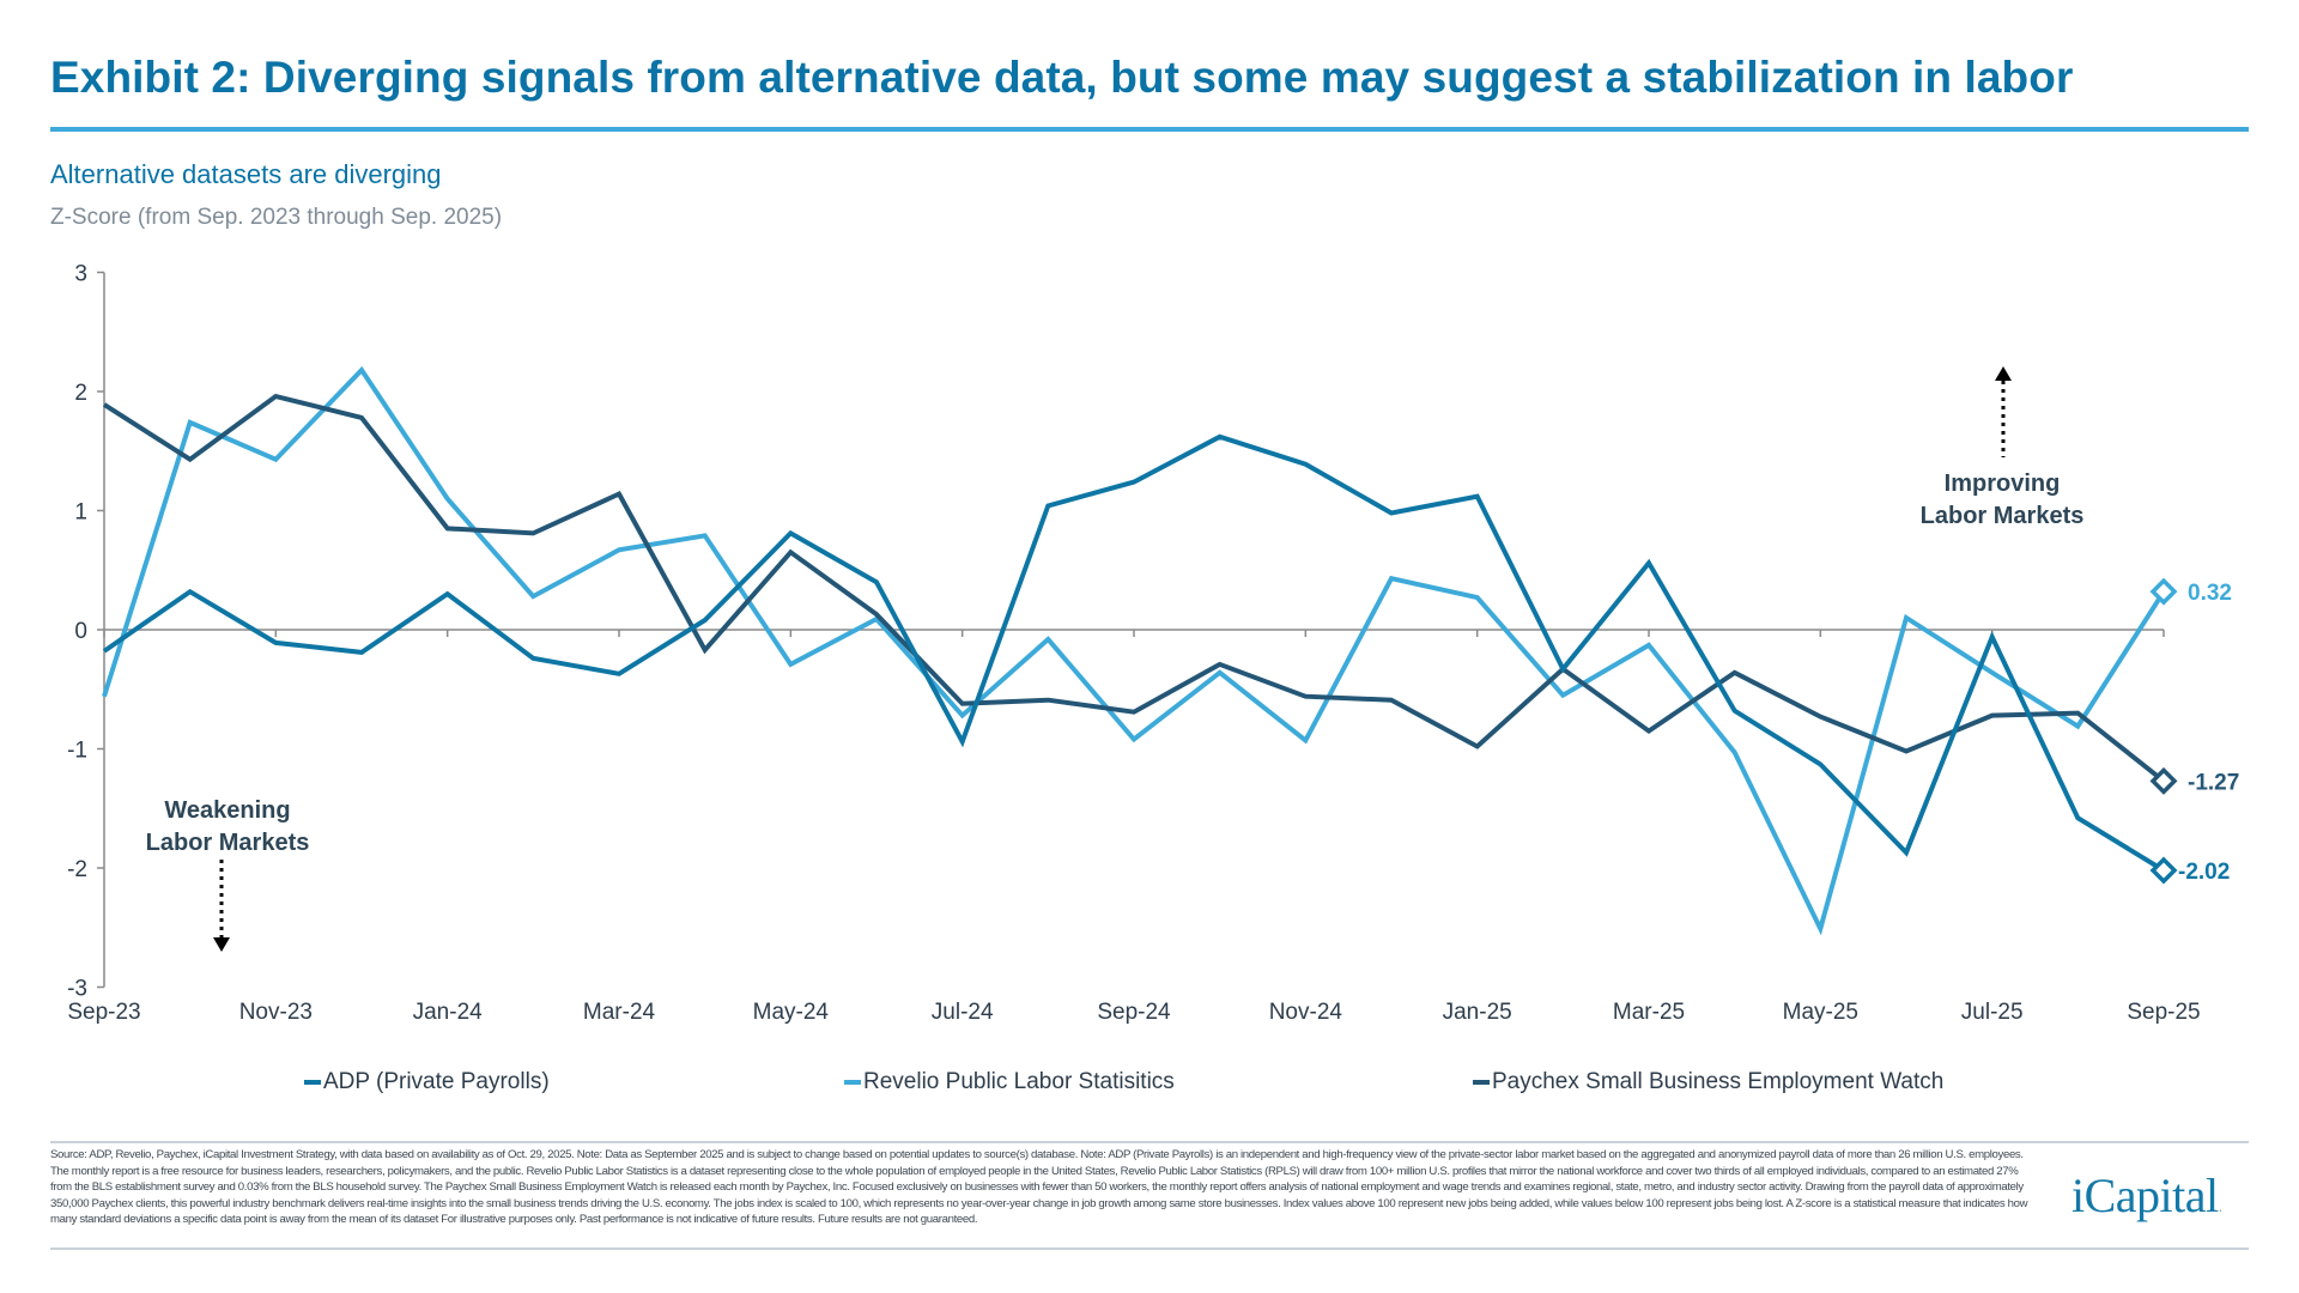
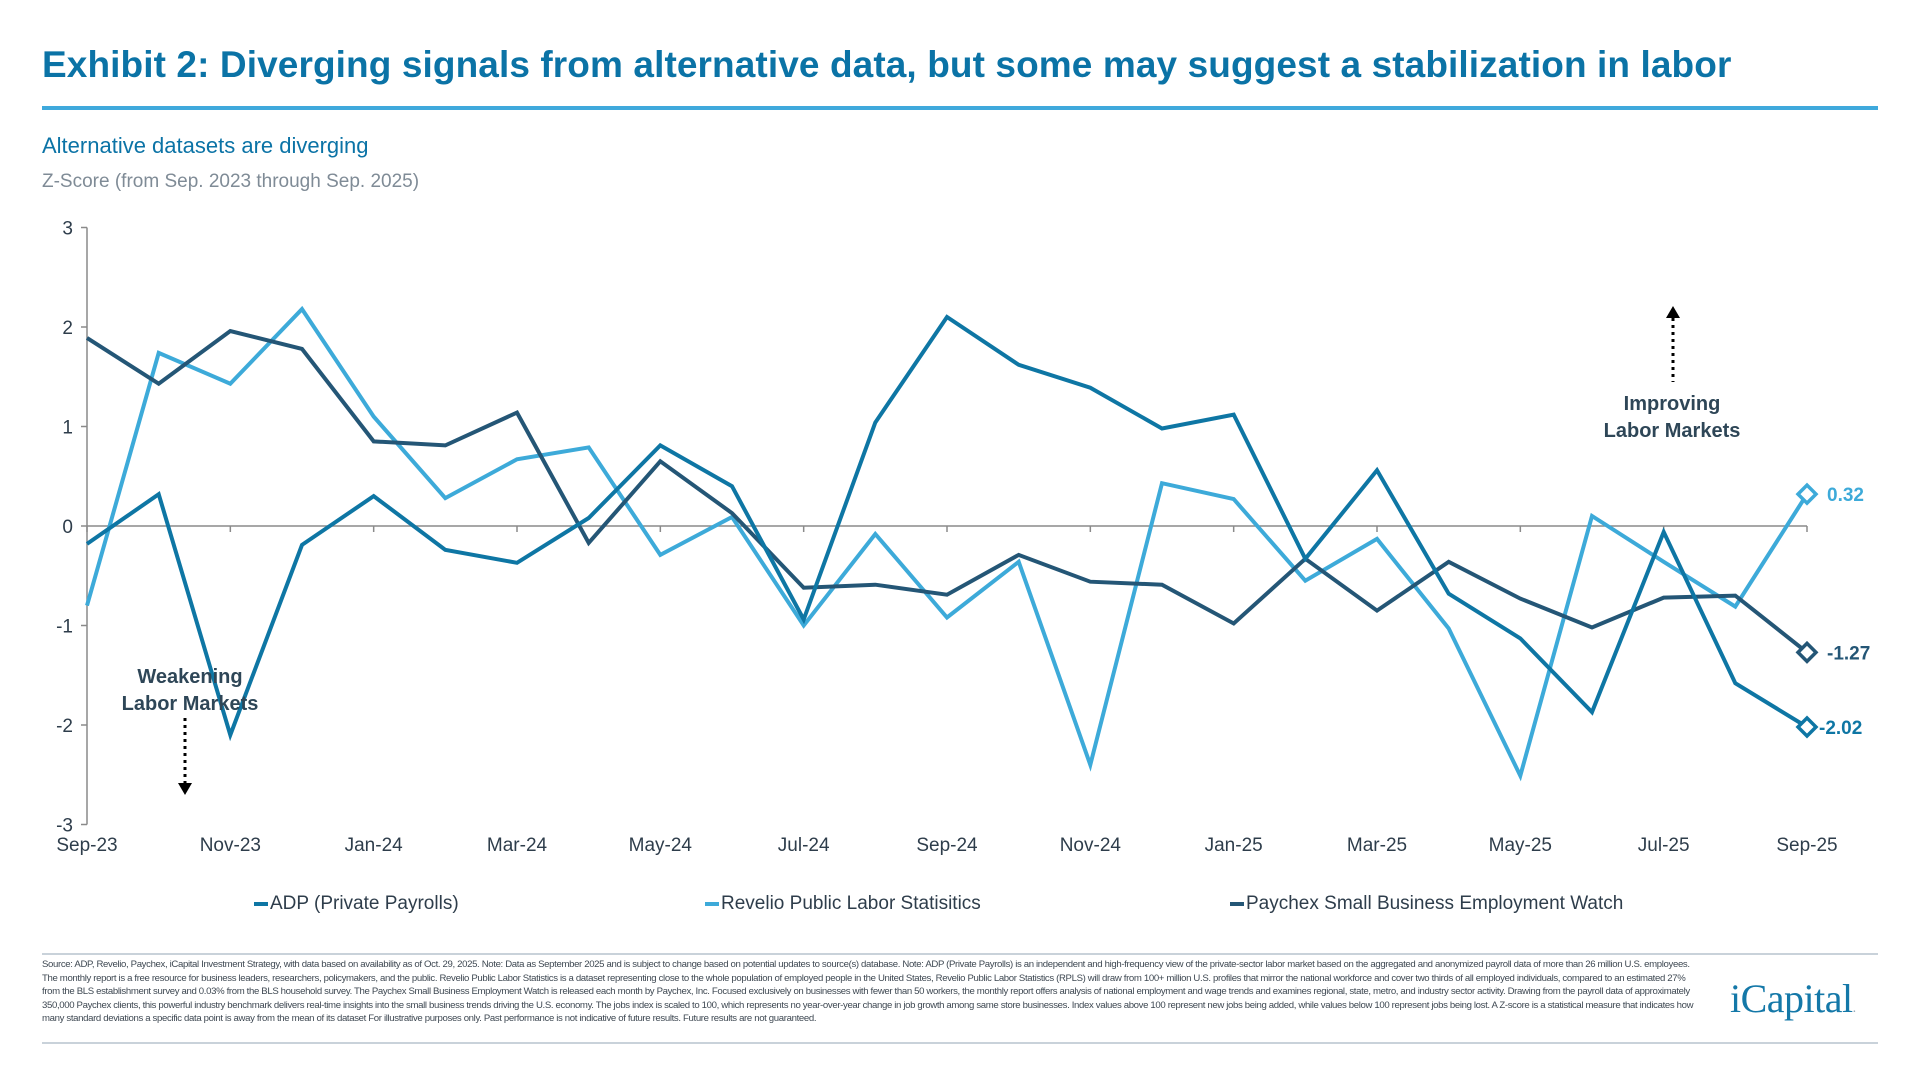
Revelio Public Labor Statisitics/Sep-23: -0.6 -> -0.8
ADP (Private Payrolls)/Nov-23: -0.1 -> -2.1
Revelio Public Labor Statisitics/Jul-24: -0.7 -> -1.0
ADP (Private Payrolls)/Sep-24: 1.2 -> 2.1
Revelio Public Labor Statisitics/Nov-24: -0.9 -> -2.4
